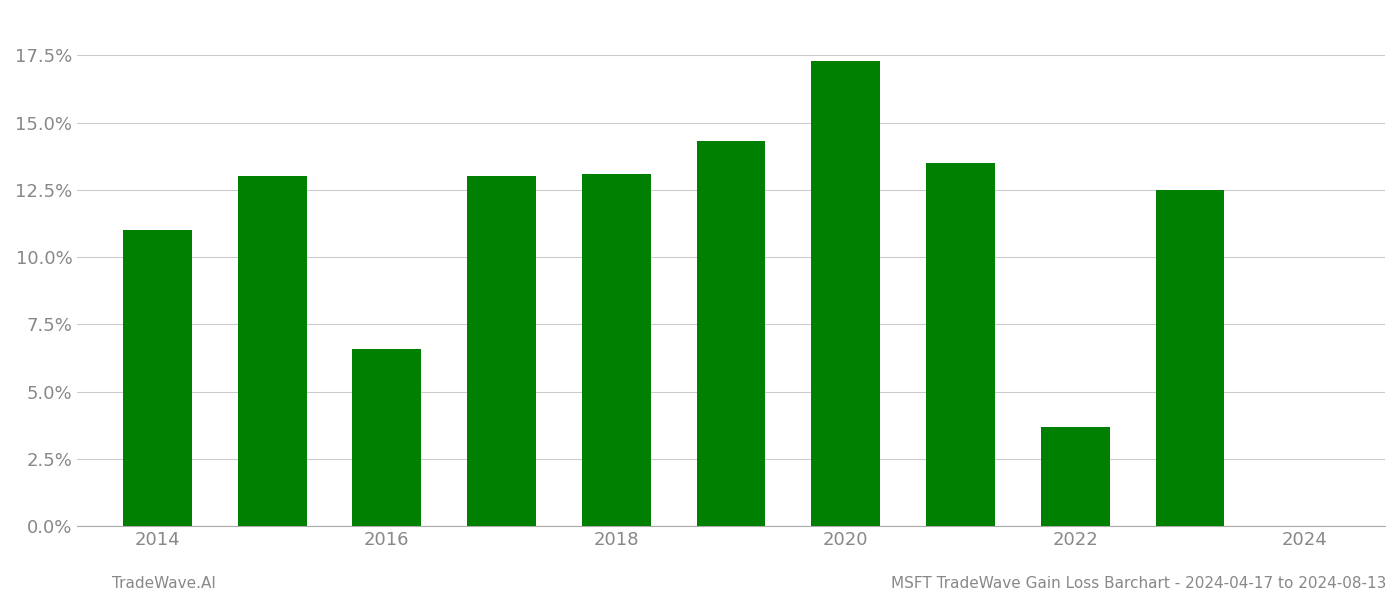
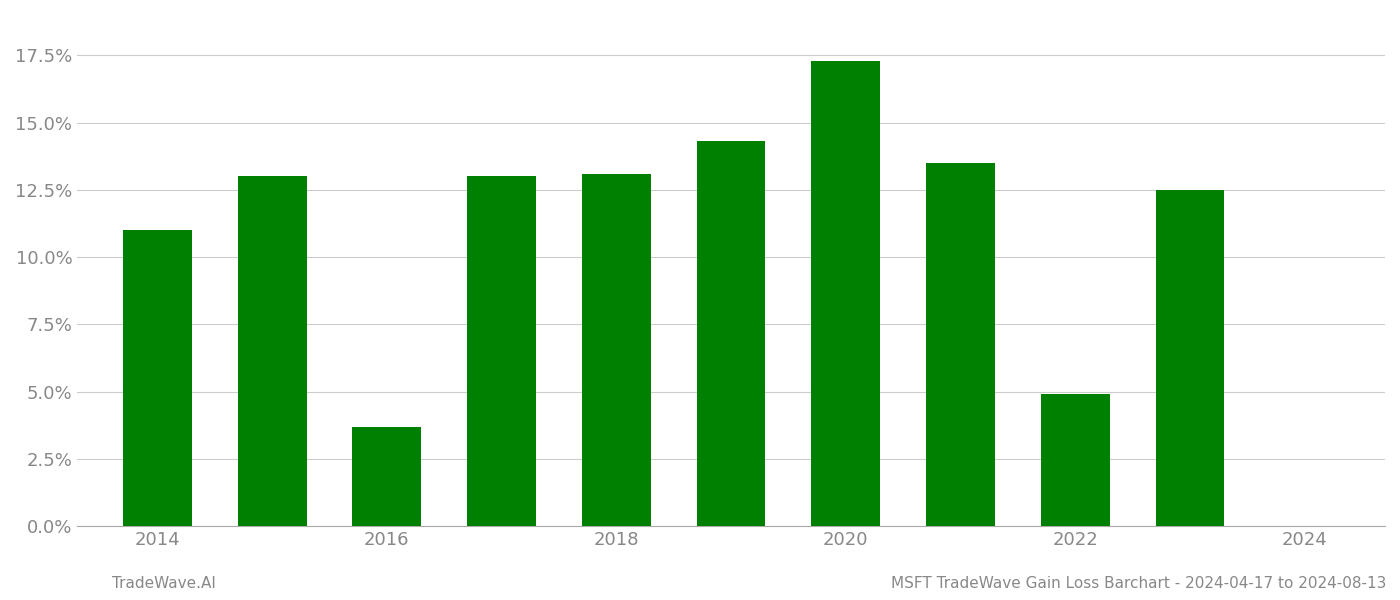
2016: 6.6% -> 3.7%
2022: 3.7% -> 4.9%
